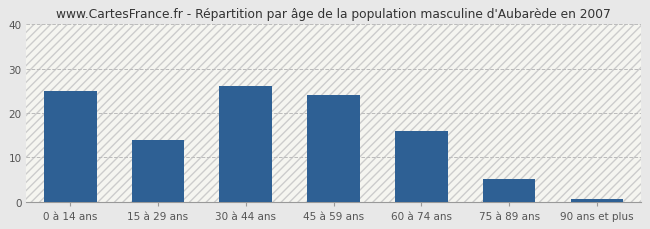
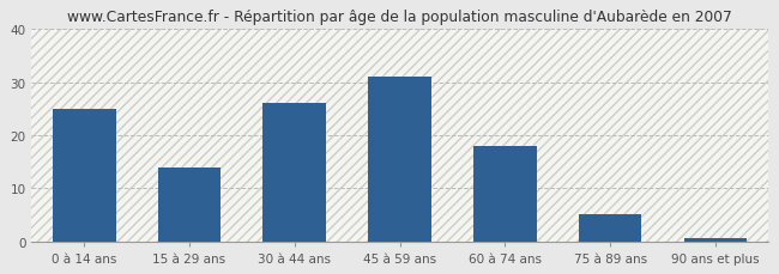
45 à 59 ans: 24.0 -> 31.0
60 à 74 ans: 16.0 -> 18.0
